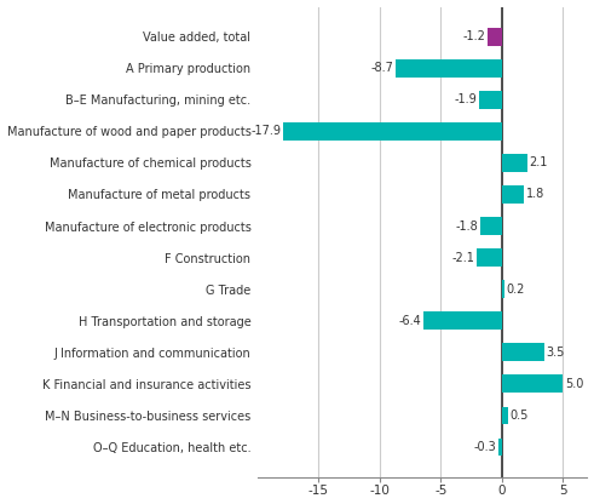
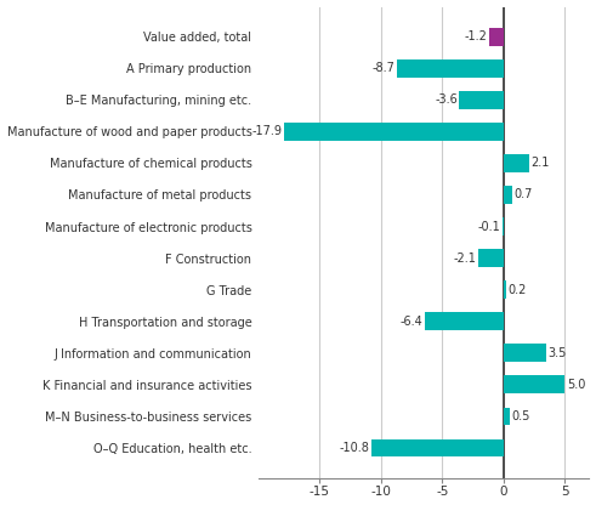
B–E Manufacturing, mining etc.: -1.9 -> -3.6
Manufacture of metal products: 1.8 -> 0.7
Manufacture of electronic products: -1.8 -> -0.1
O–Q Education, health etc.: -0.3 -> -10.8
